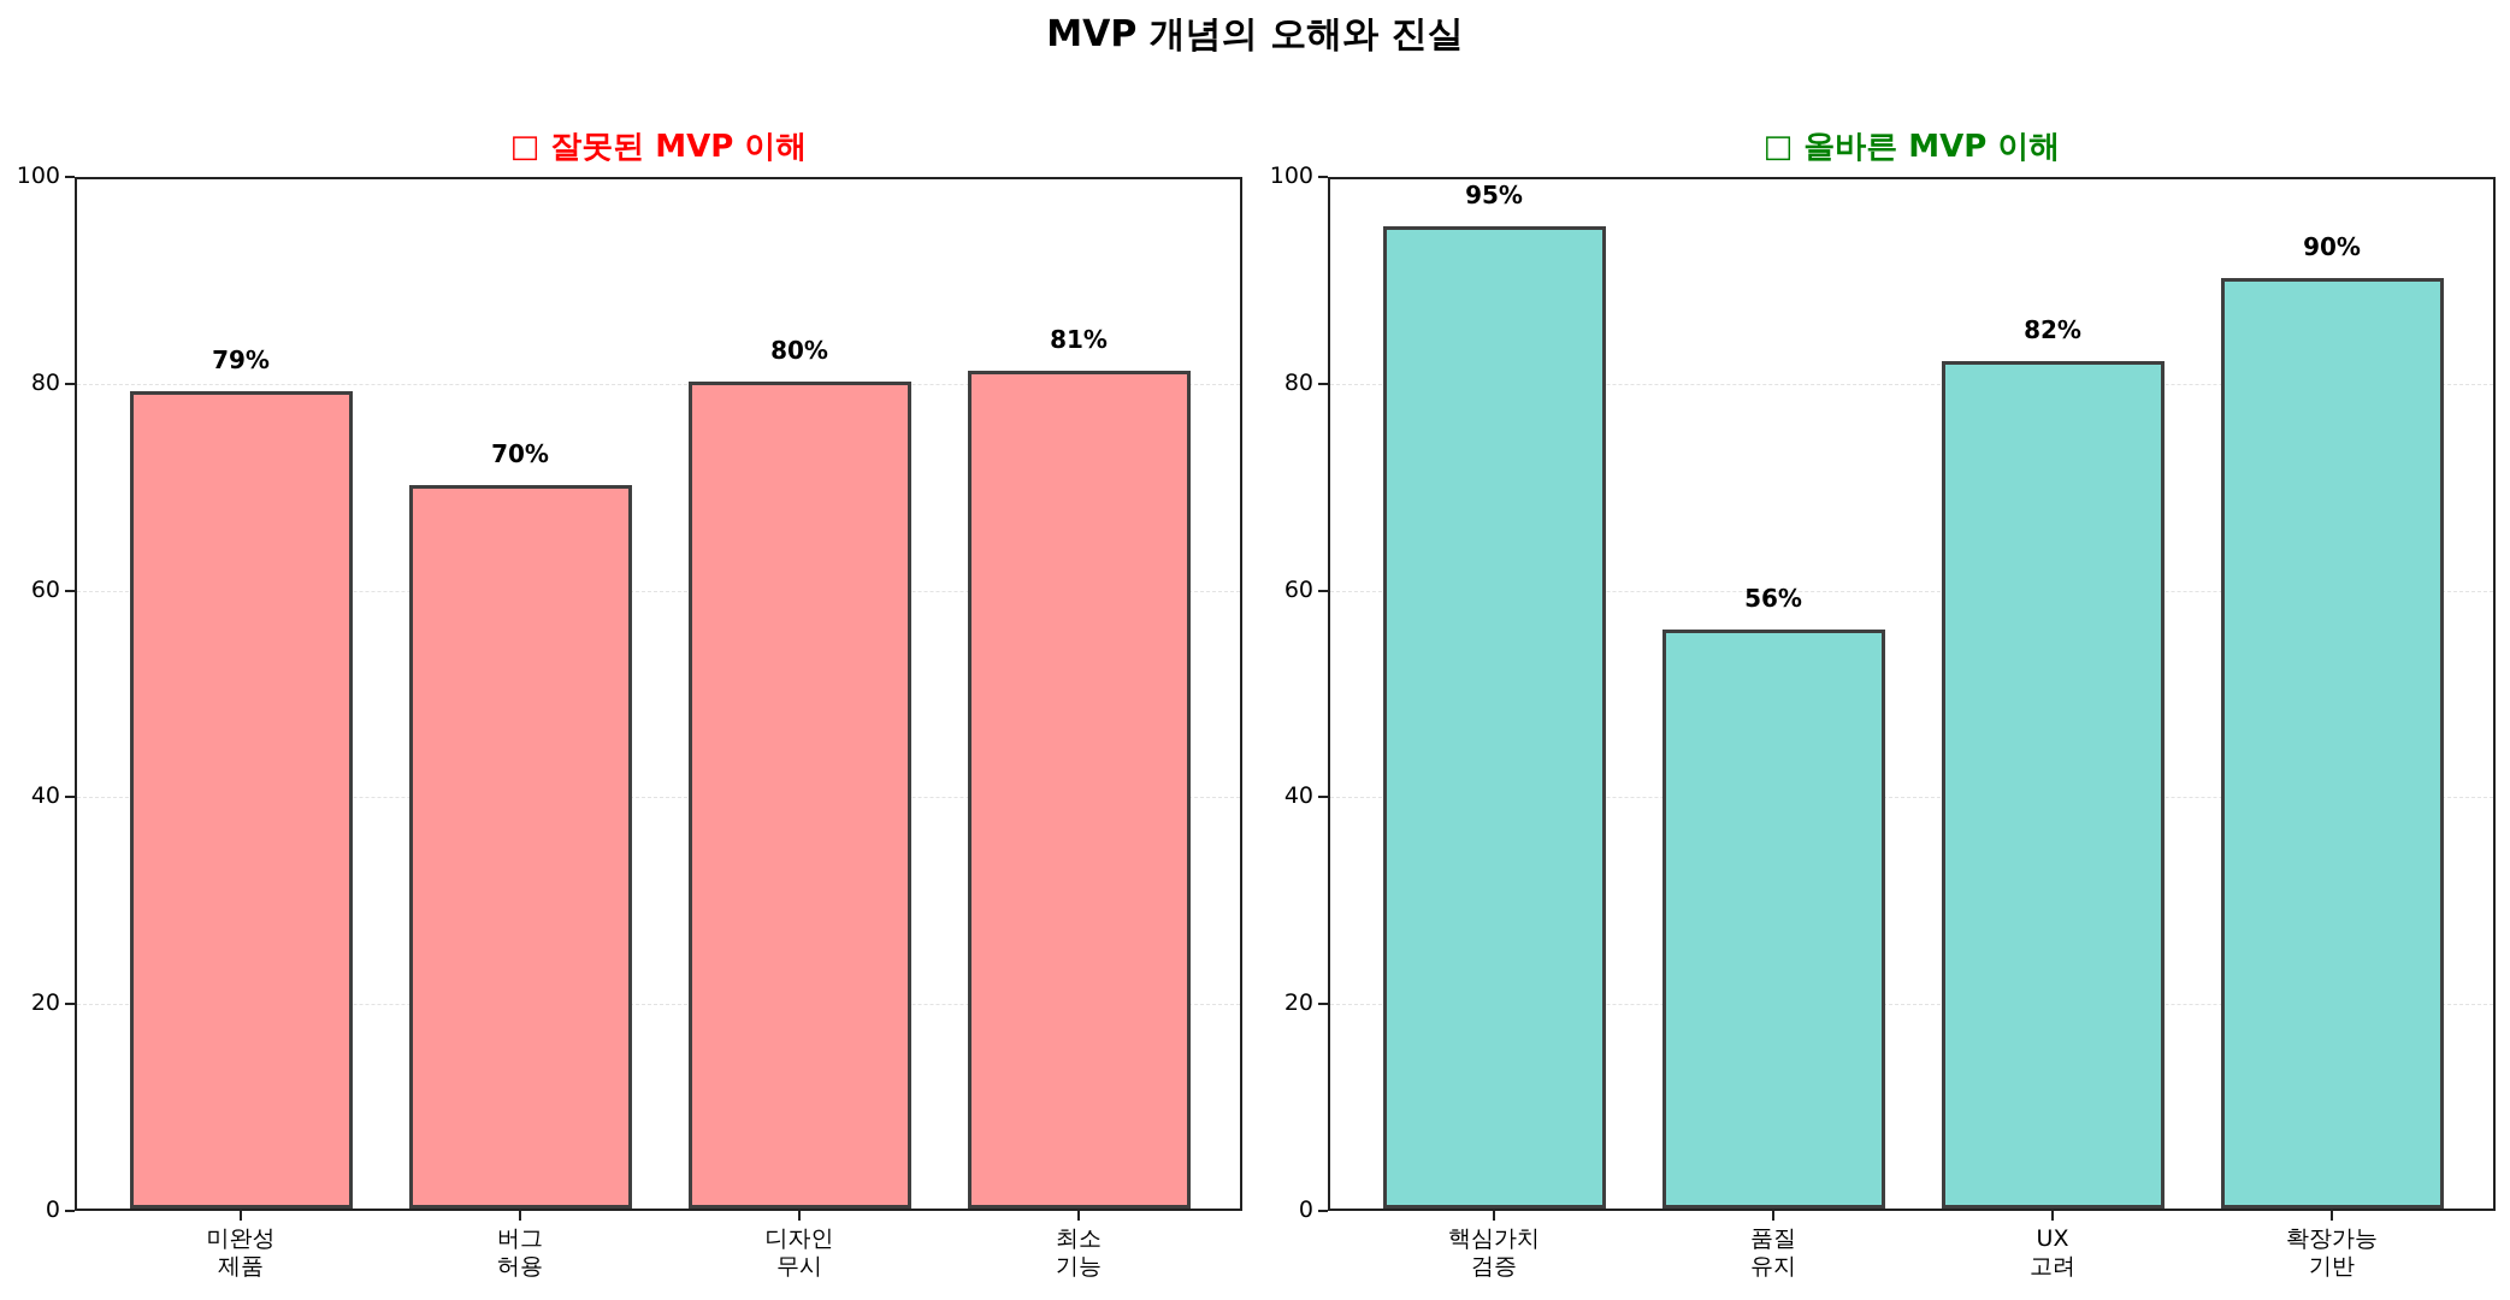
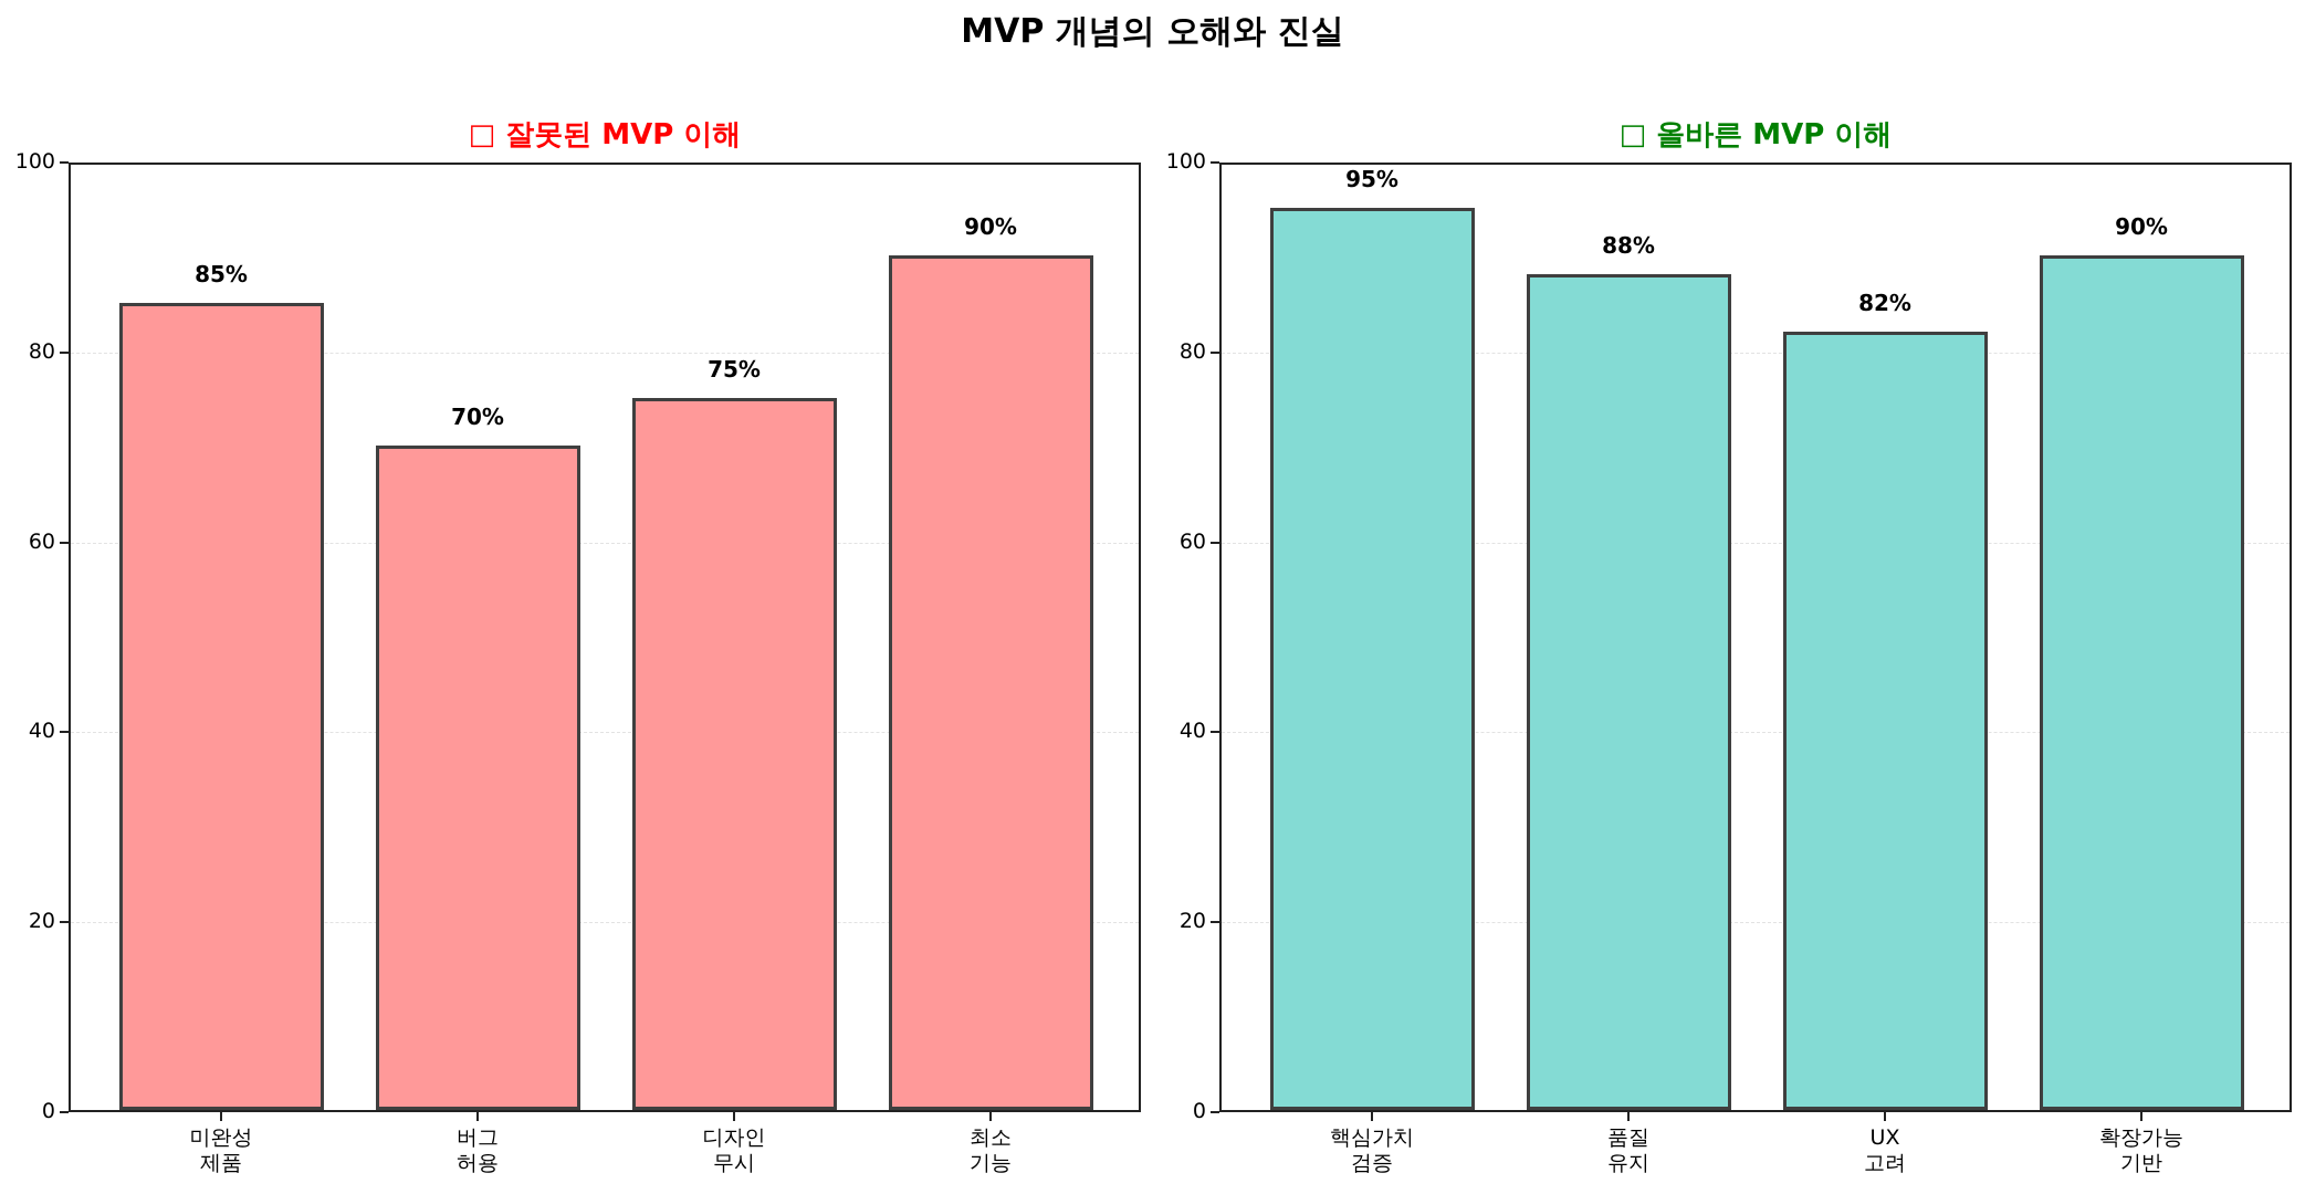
□ 잘못된 MVP 이해/미완성 제품: 79% -> 85%
□ 잘못된 MVP 이해/디자인 무시: 80% -> 75%
□ 잘못된 MVP 이해/최소 기능: 81% -> 90%
□ 올바른 MVP 이해/품질 유지: 56% -> 88%
